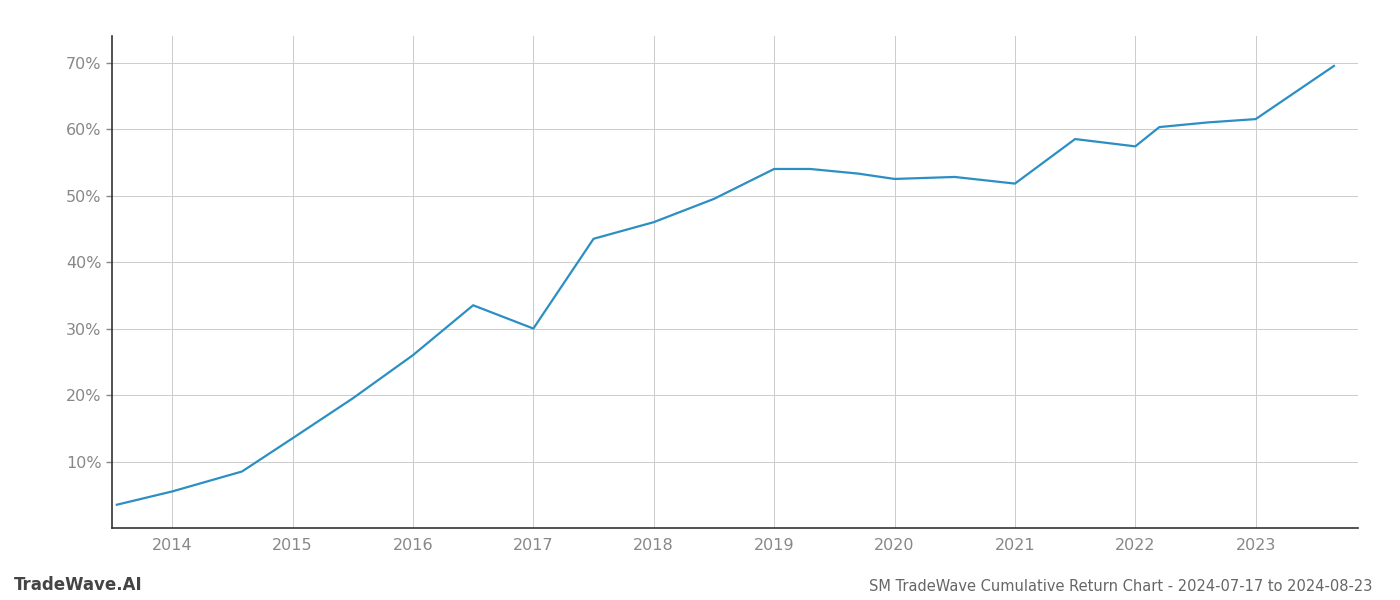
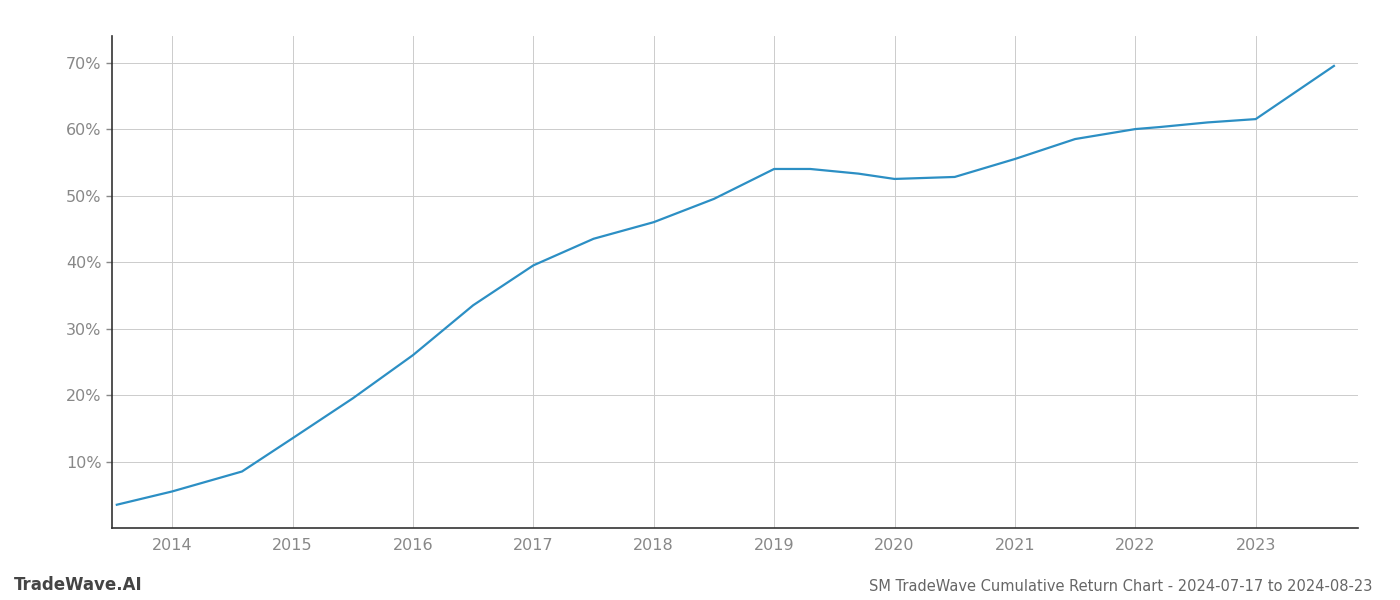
2017: 30.0% -> 39.5%
2021: 51.8% -> 55.5%
2022: 57.4% -> 60.0%
